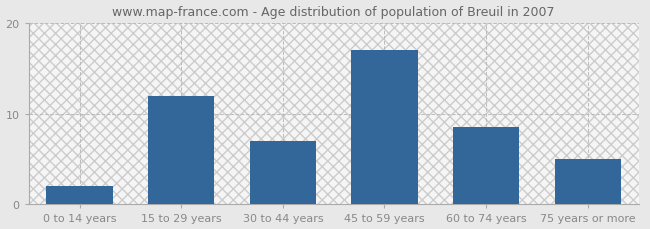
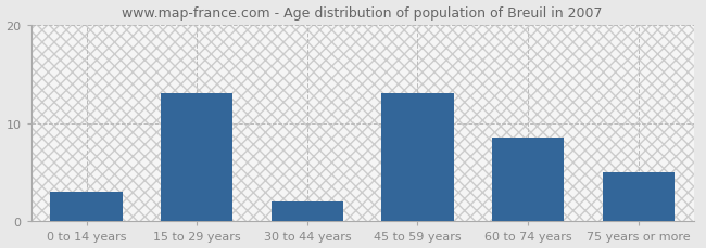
0 to 14 years: 2.0 -> 3.0
15 to 29 years: 12.0 -> 13.0
30 to 44 years: 7.0 -> 2.0
45 to 59 years: 17.0 -> 13.0
